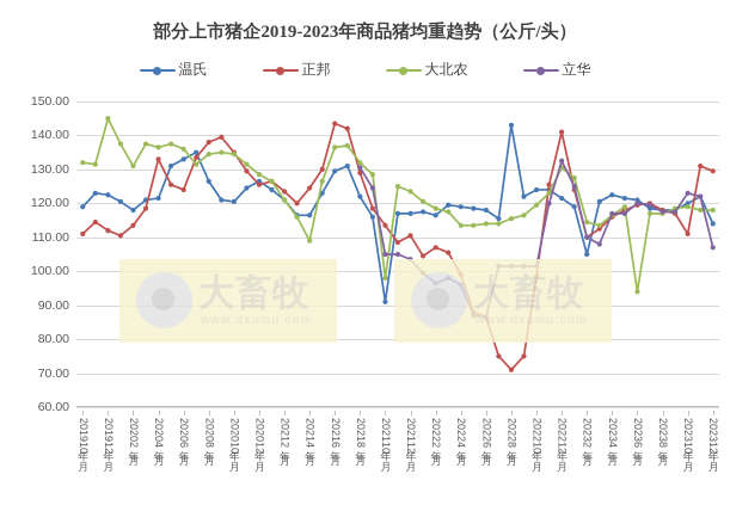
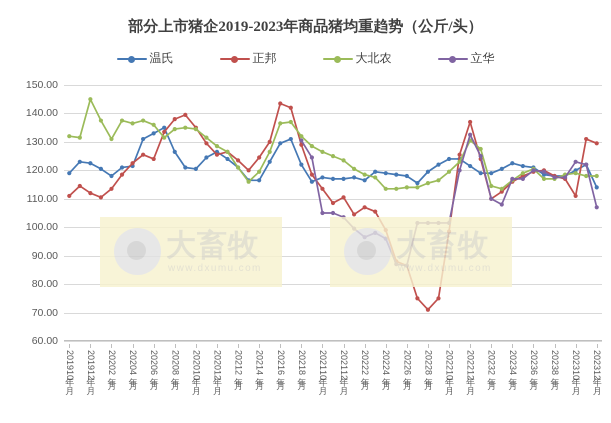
正邦/2020年4月: 133 -> 122
大北农/2021年4月: 109 -> 120
温氏/2021年10月: 91 -> 118
大北农/2021年10月: 98 -> 126
温氏/2022年8月: 143 -> 120
正邦/2022年12月: 141 -> 137
温氏/2023年2月: 105 -> 119
大北农/2023年6月: 94 -> 120
